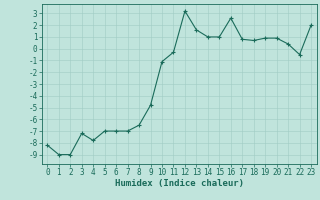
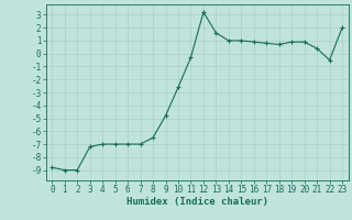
0: -8.2 -> -8.8
4: -7.8 -> -7.0
10: -1.1 -> -2.6
16: 2.6 -> 0.9
